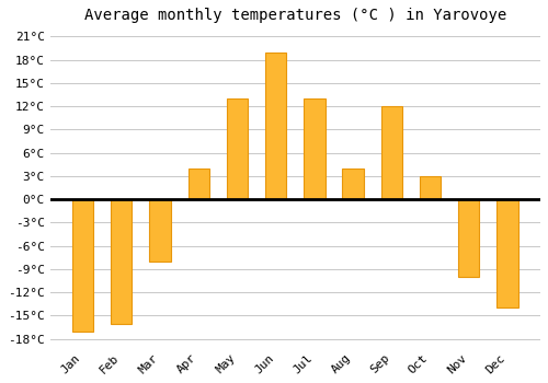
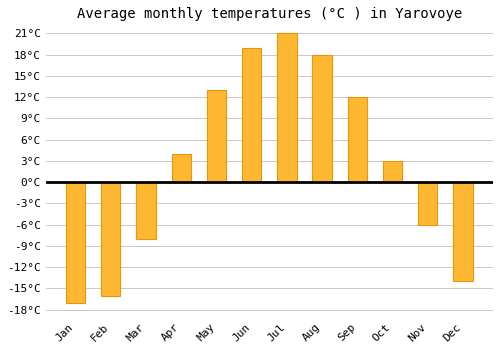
Jul: 13°C -> 21°C
Aug: 4°C -> 18°C
Nov: -10°C -> -6°C
